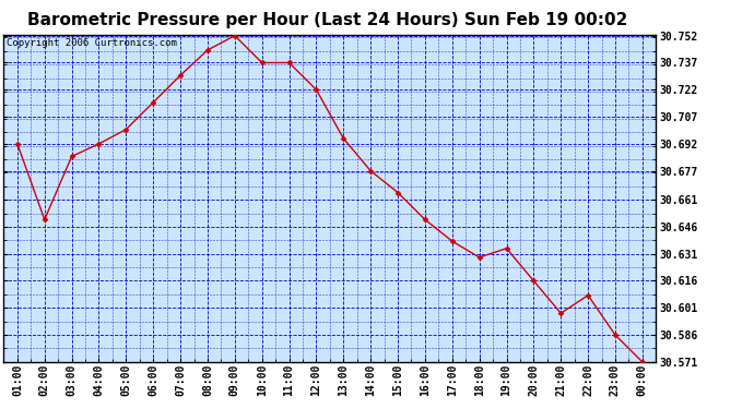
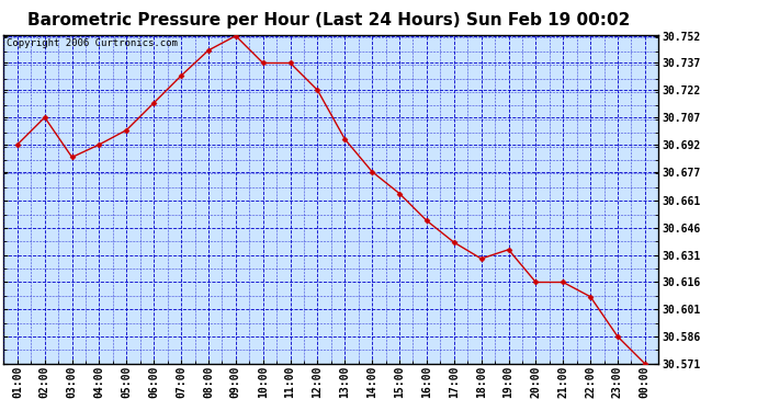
02:00: 30.650 -> 30.707
21:00: 30.598 -> 30.616
